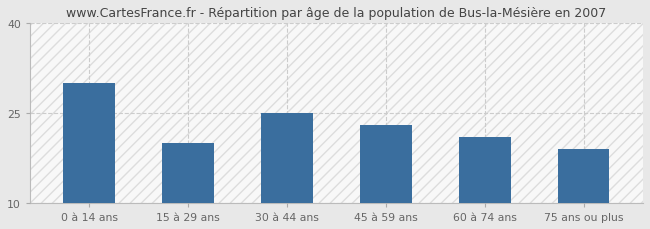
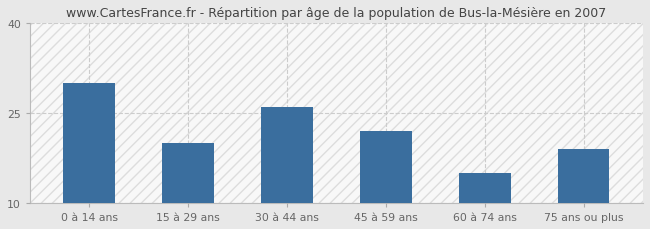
30 à 44 ans: 25 -> 26
45 à 59 ans: 23 -> 22
60 à 74 ans: 21 -> 15
